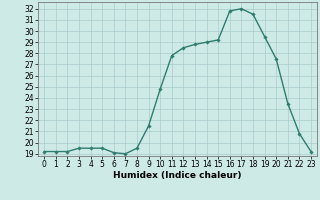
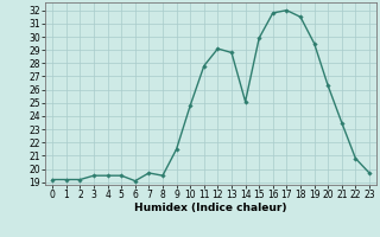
7: 19.0 -> 19.7
12: 28.5 -> 29.1
14: 29.0 -> 25.1
15: 29.2 -> 29.9
20: 27.5 -> 26.3
23: 19.2 -> 19.7
